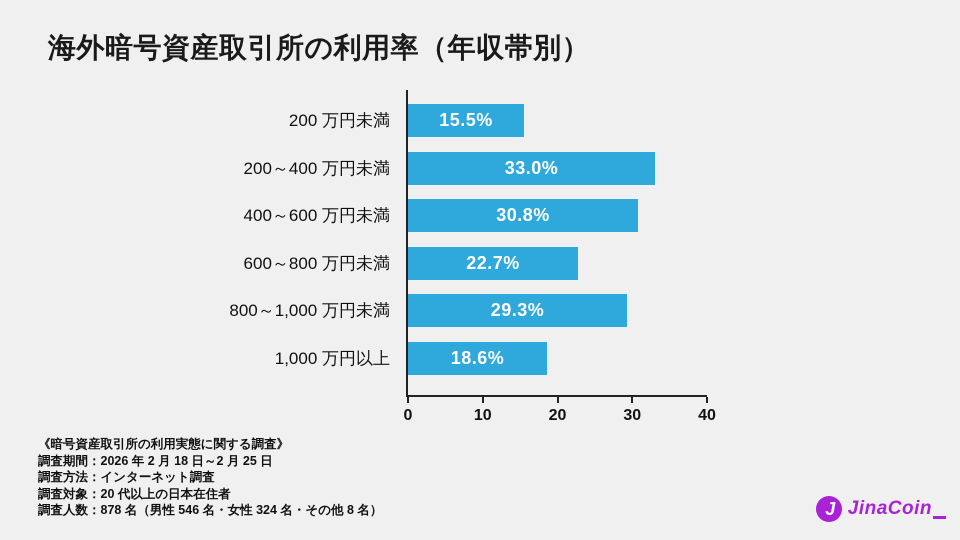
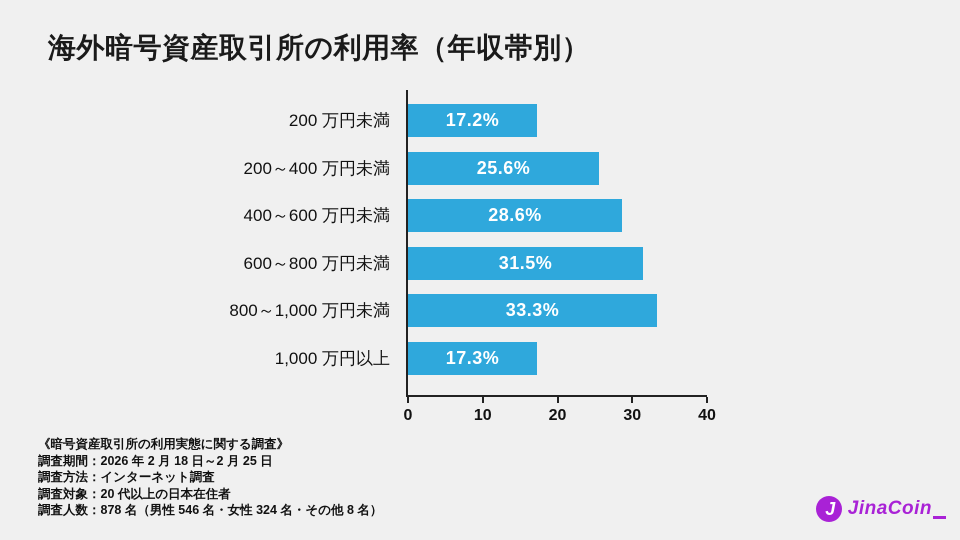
200 万円未満: 15.5% -> 17.2%
200～400 万円未満: 33.0% -> 25.6%
400～600 万円未満: 30.8% -> 28.6%
600～800 万円未満: 22.7% -> 31.5%
800～1,000 万円未満: 29.3% -> 33.3%
1,000 万円以上: 18.6% -> 17.3%
